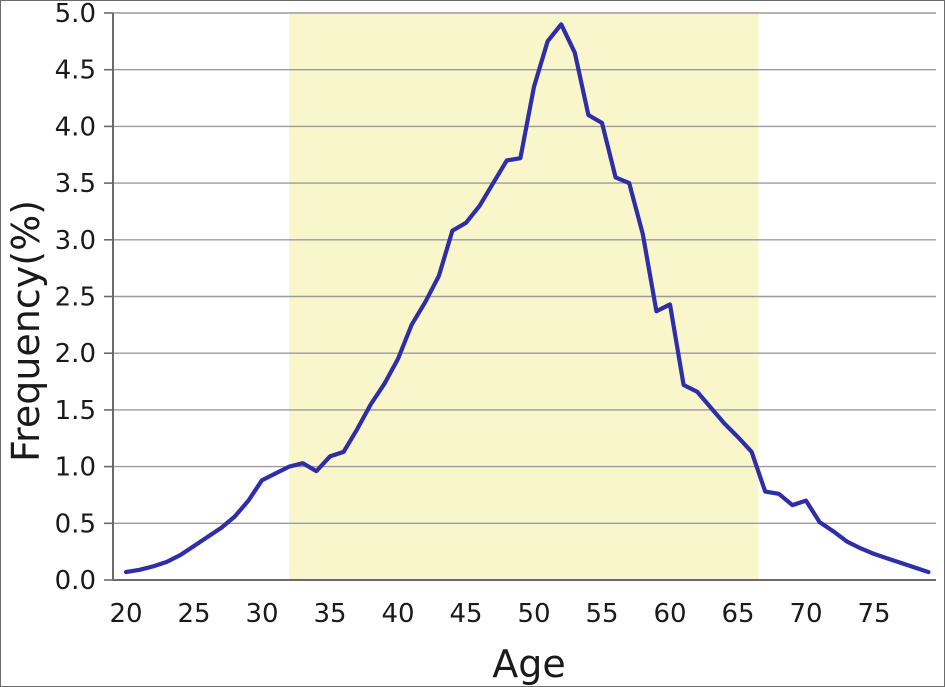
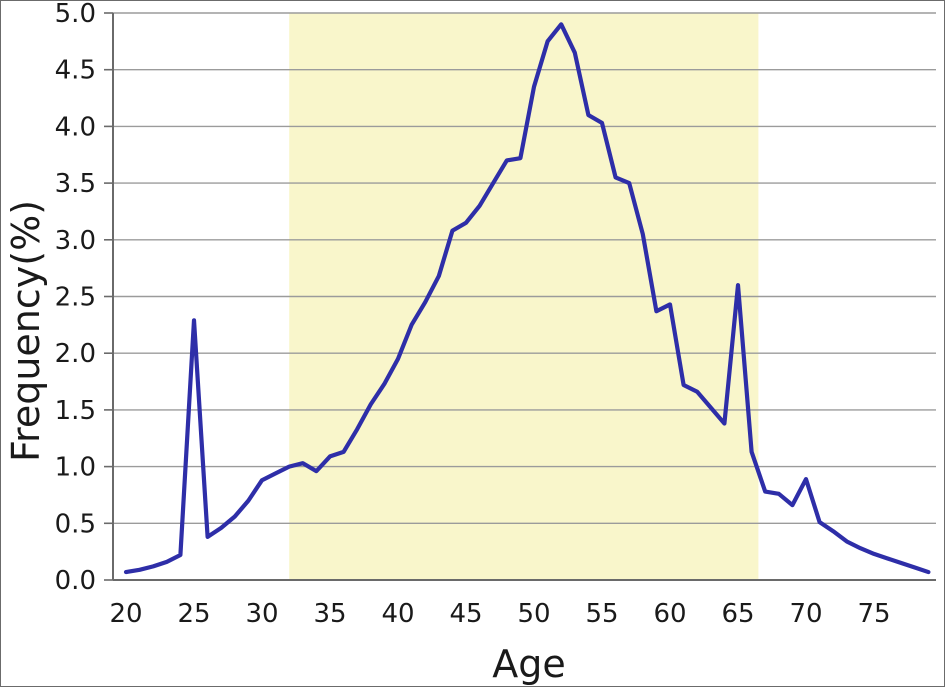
25: 0.30 -> 2.29
65: 1.26 -> 2.60
70: 0.70 -> 0.89
